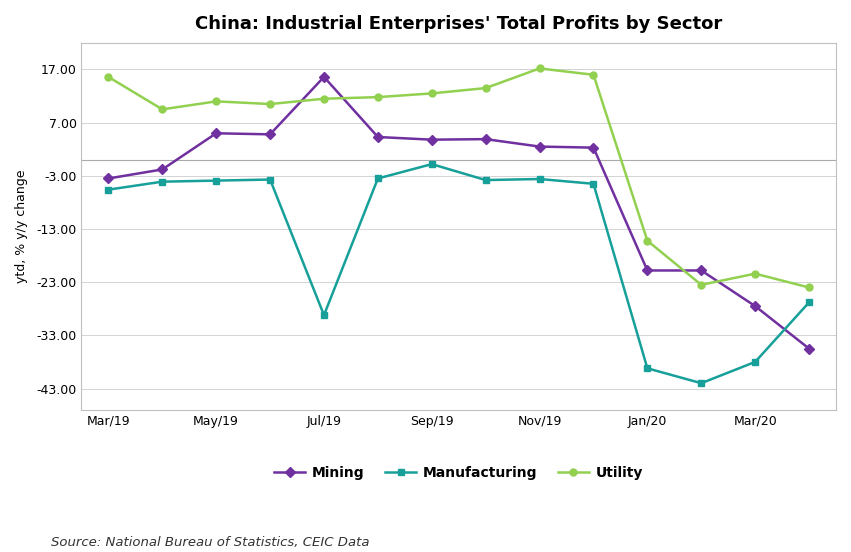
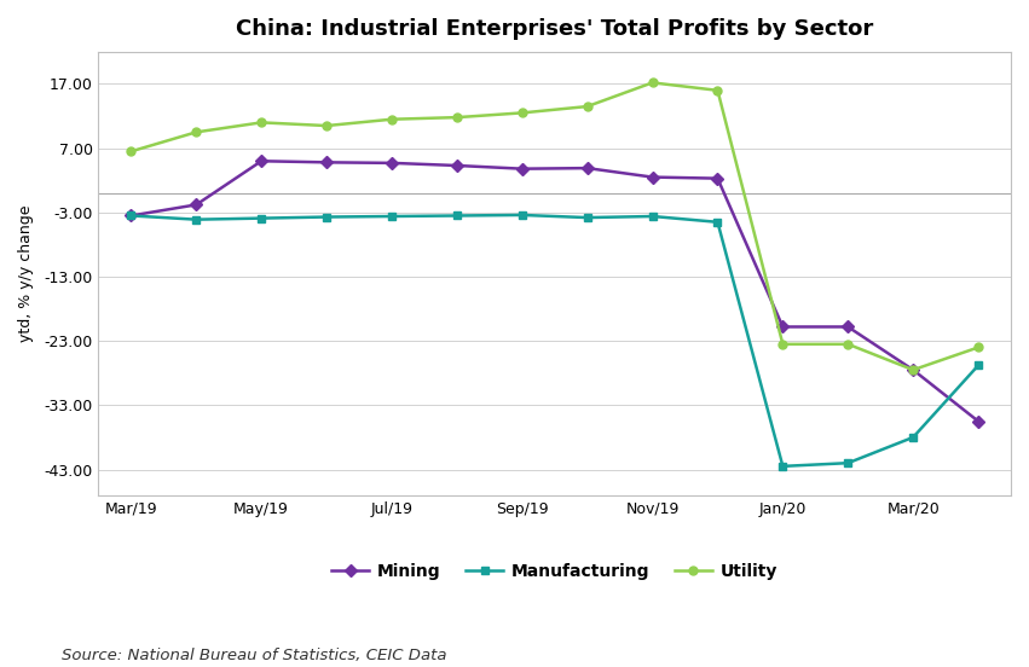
Manufacturing/Mar/19: -5.6 -> -3.5
Utility/Mar/19: 15.6 -> 6.5
Mining/Jul/19: 15.6 -> 4.7
Manufacturing/Jul/19: -29.2 -> -3.6
Manufacturing/Sep/19: -0.8 -> -3.4
Manufacturing/Jan/20: -39.2 -> -42.5
Utility/Jan/20: -15.2 -> -23.5
Utility/Mar/20: -21.4 -> -27.5
